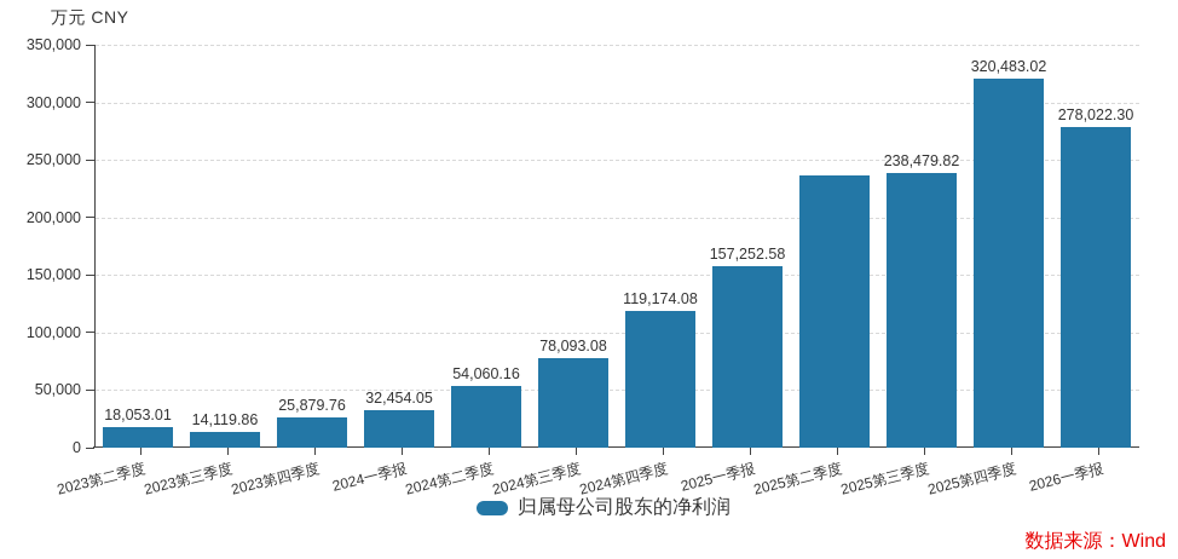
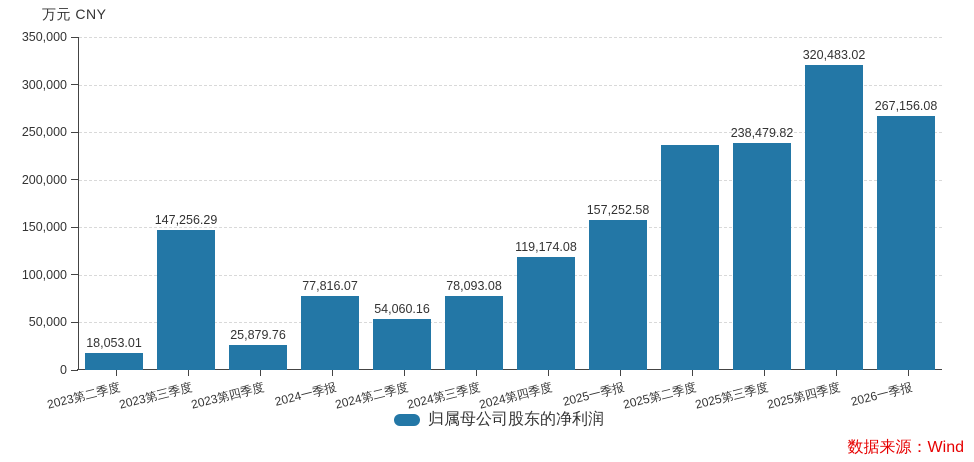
2023第三季度: 14,119.86 -> 147,256.29
2024一季报: 32,454.05 -> 77,816.07
2026一季报: 278,022.30 -> 267,156.08
